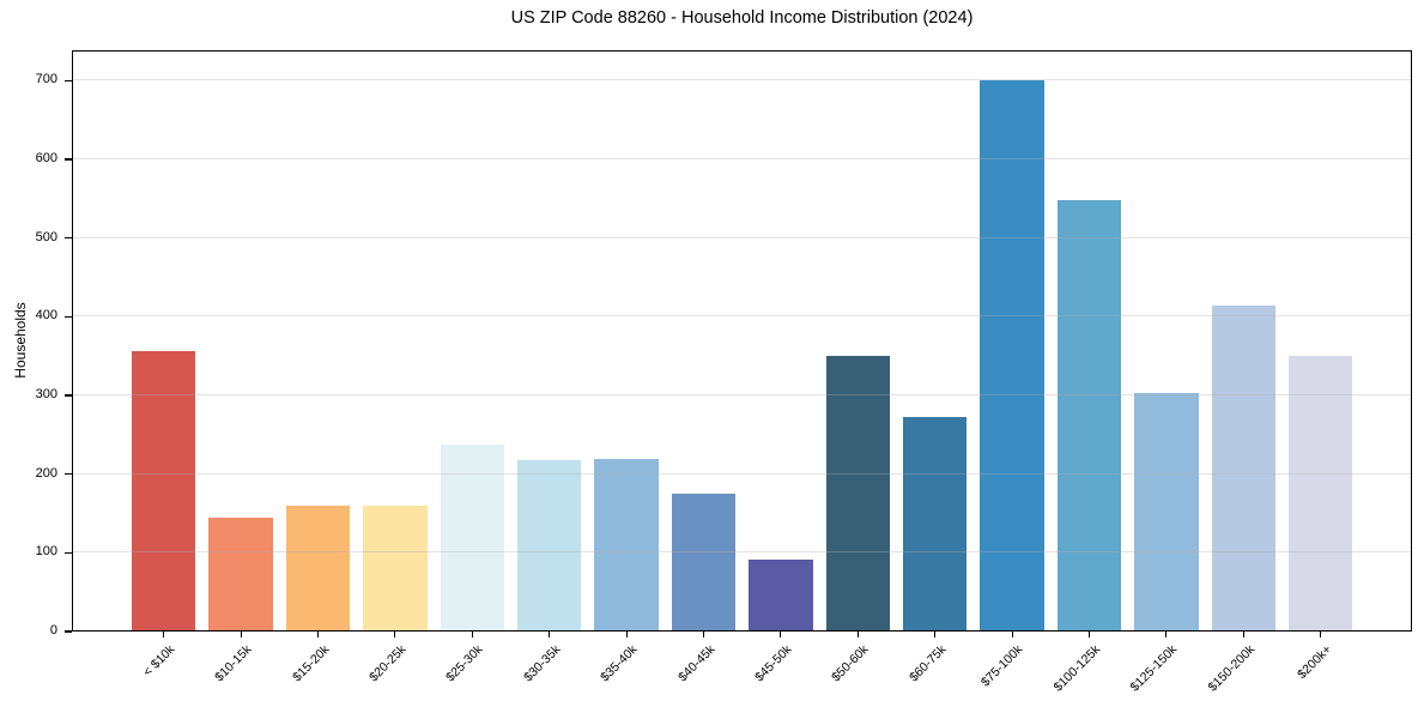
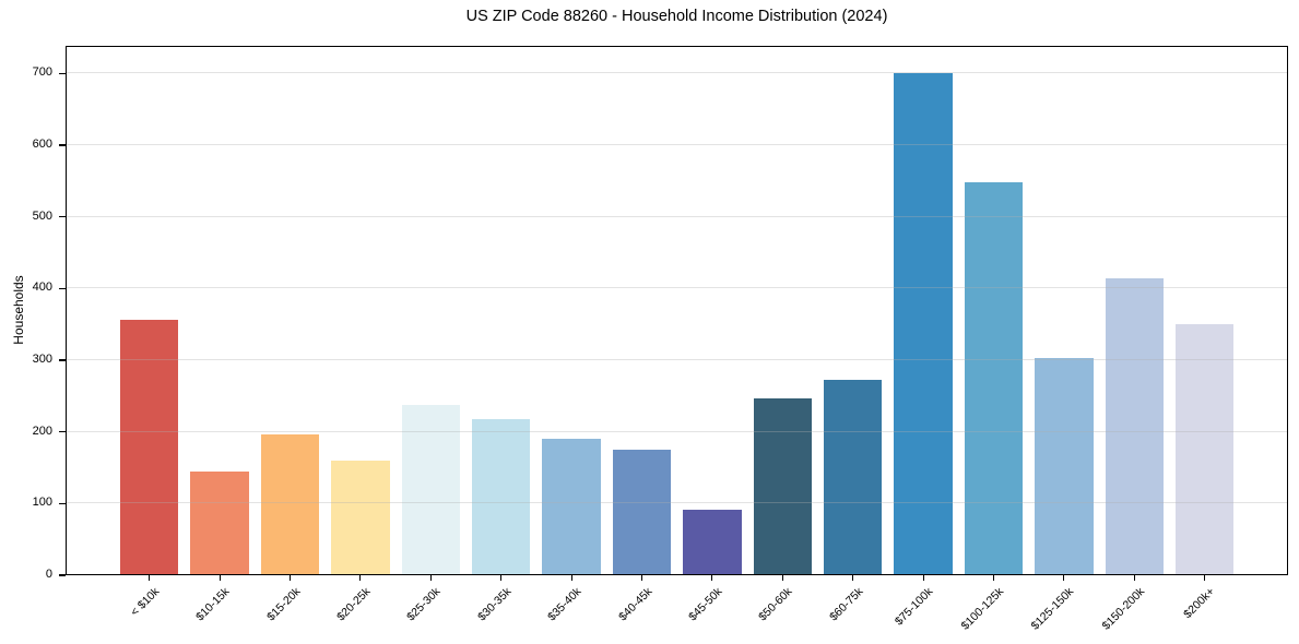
$15-20k: 160 -> 200
$35-40k: 220 -> 190
$50-60k: 350 -> 250
